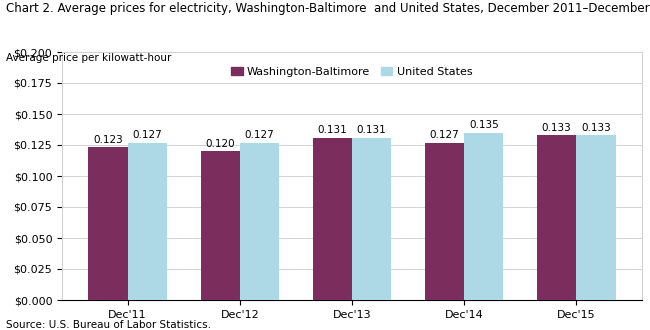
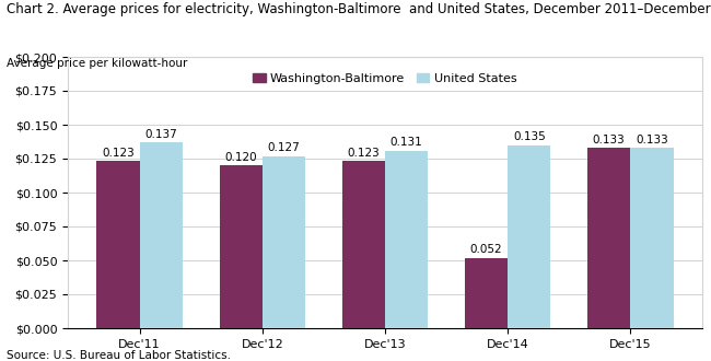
United States/Dec'11: 0.127 -> 0.137
Washington-Baltimore/Dec'13: 0.131 -> 0.123
Washington-Baltimore/Dec'14: 0.127 -> 0.052
